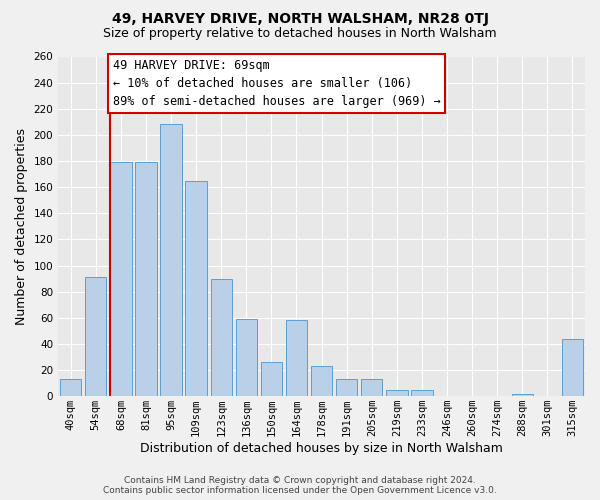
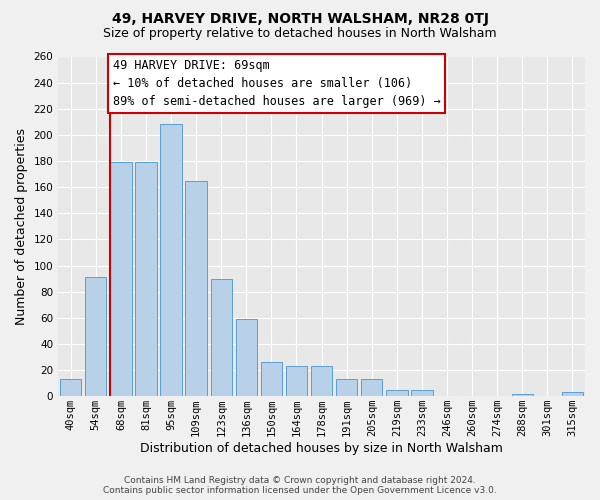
164sqm: 58 -> 23
315sqm: 44 -> 3
